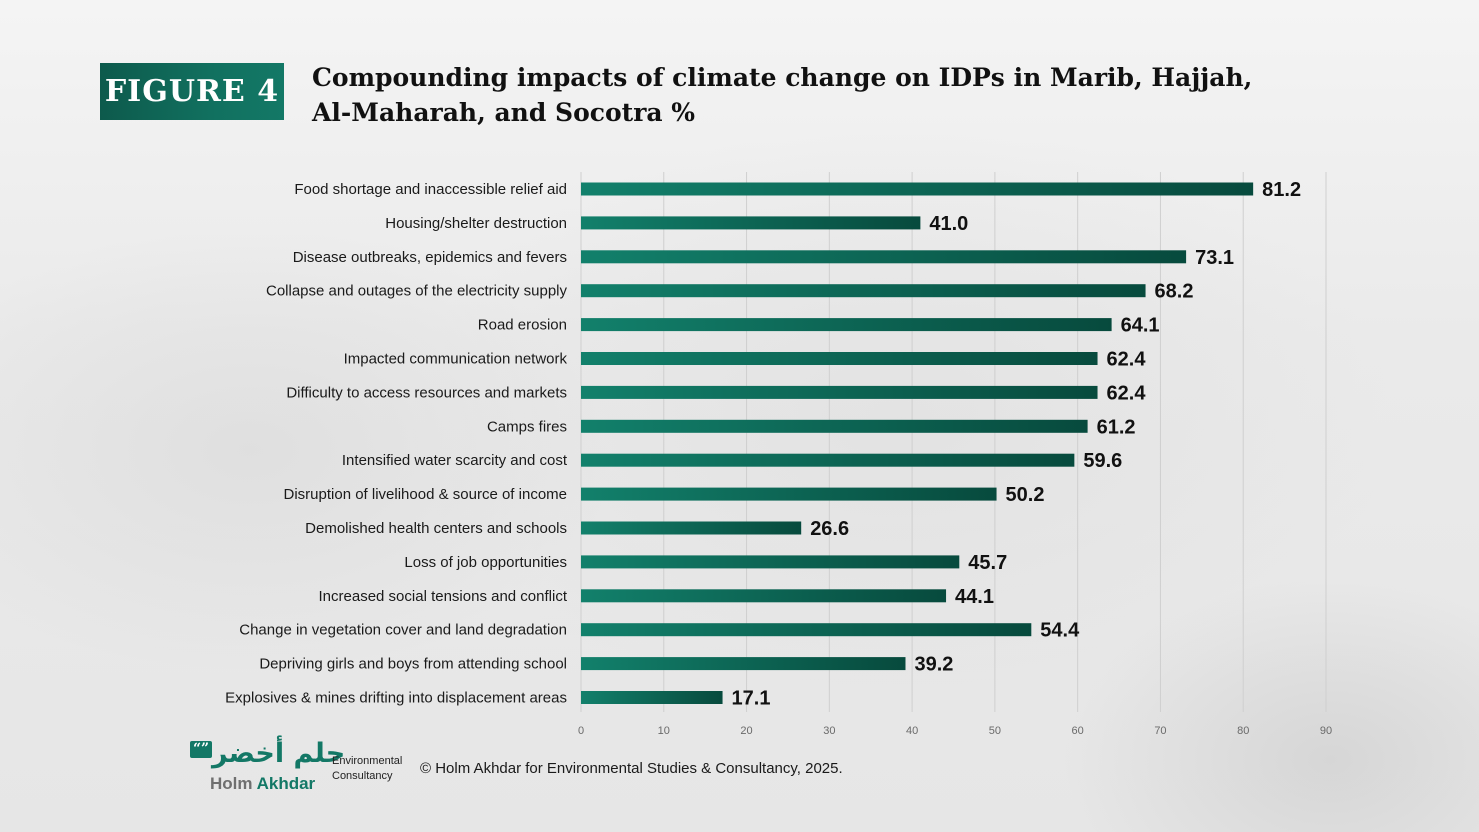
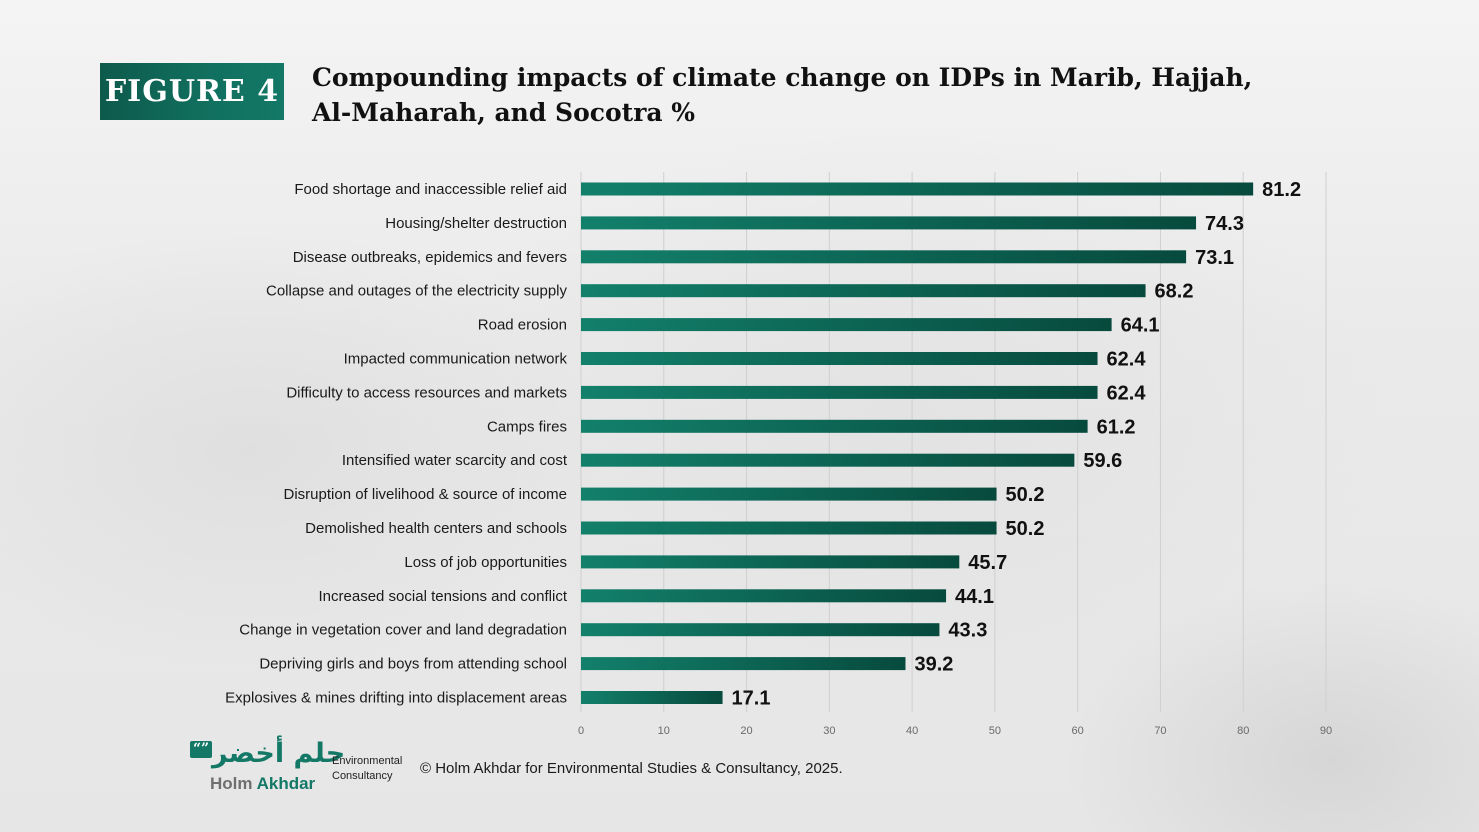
Housing/shelter destruction: 41.0 -> 74.3
Demolished health centers and schools: 26.6 -> 50.2
Change in vegetation cover and land degradation: 54.4 -> 43.3
